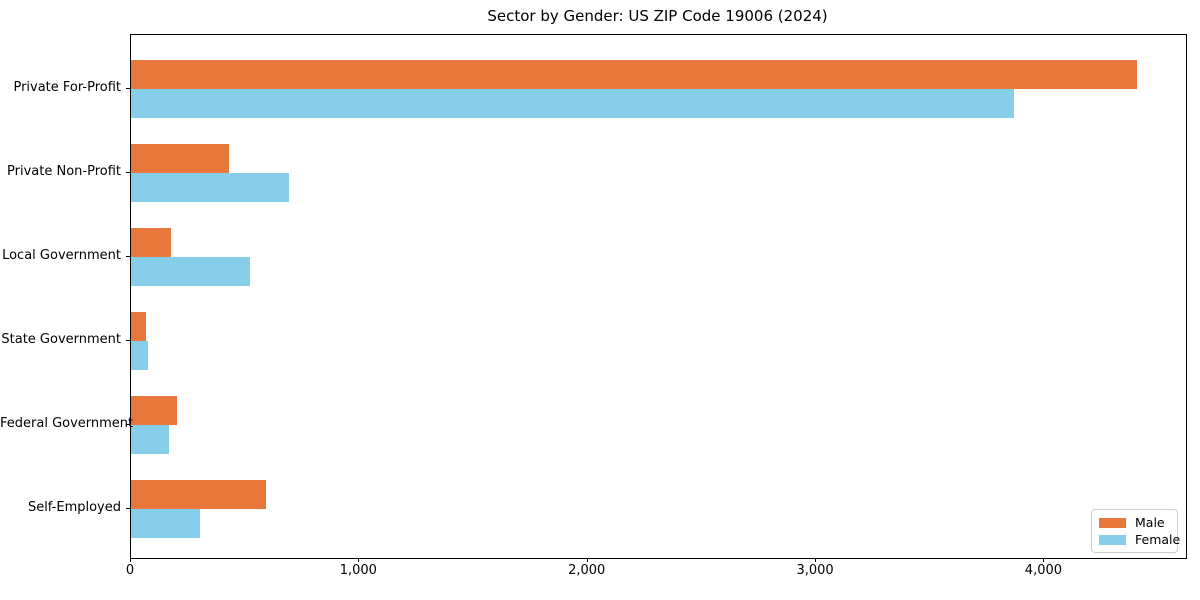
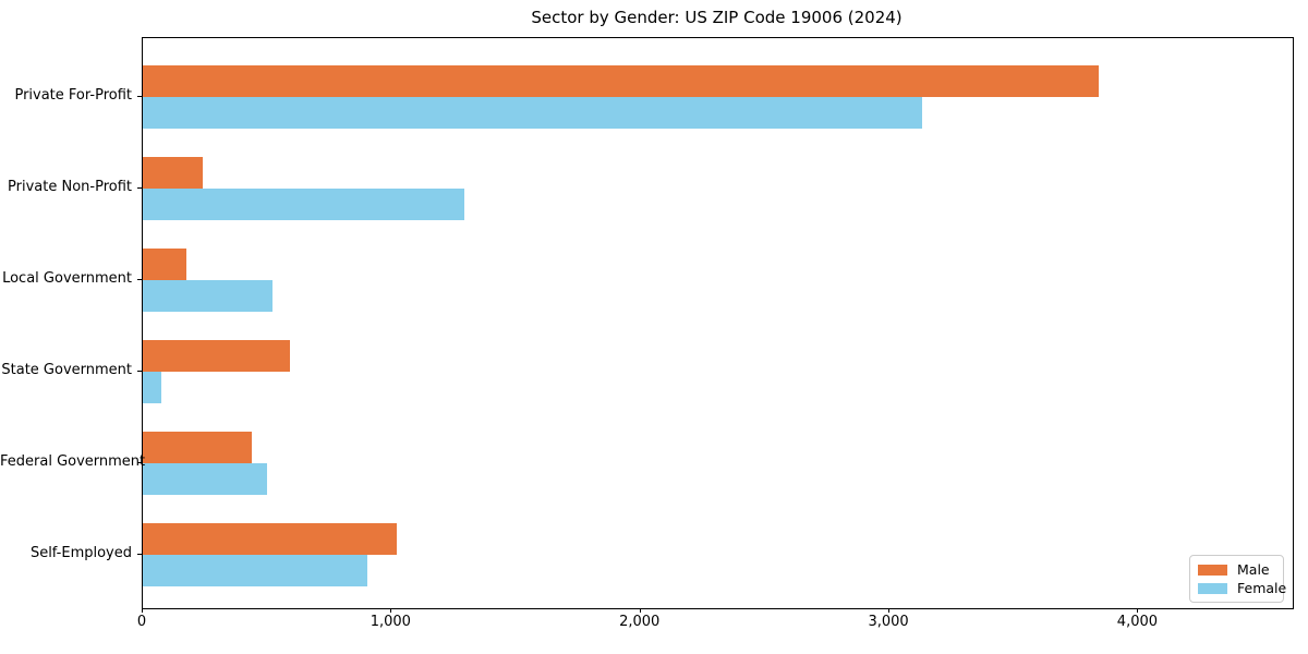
Male/Private For-Profit: 4400 -> 3840
Female/Private For-Profit: 3860 -> 3130
Male/Private Non-Profit: 430 -> 240
Female/Private Non-Profit: 690 -> 1290
Male/State Government: 60 -> 590
Male/Federal Government: 200 -> 440
Female/Federal Government: 160 -> 500
Male/Self-Employed: 590 -> 1020
Female/Self-Employed: 300 -> 900
